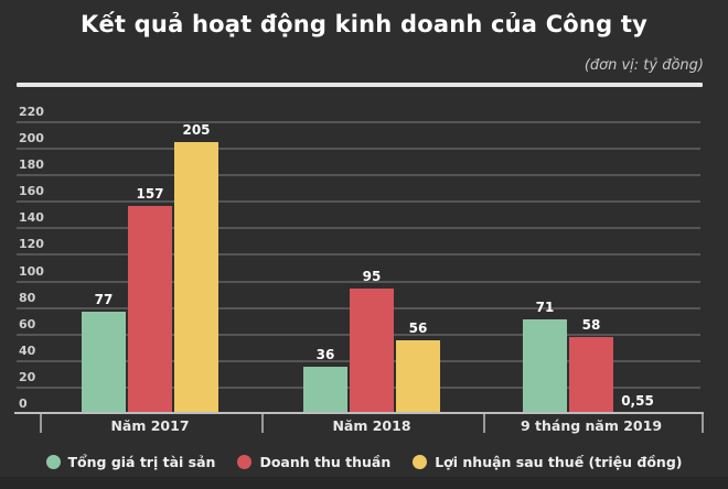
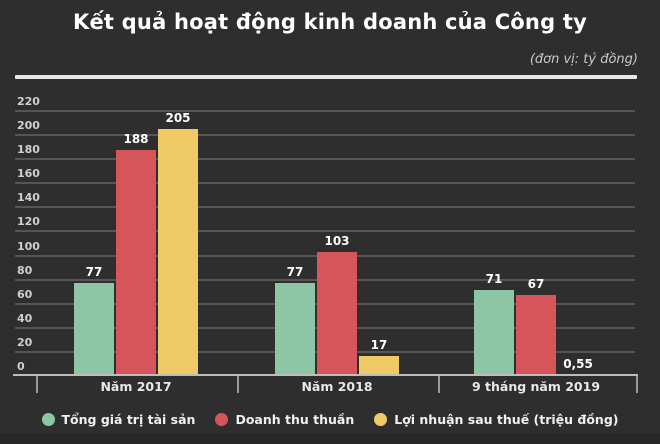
Doanh thu thuần/Năm 2017: 157 -> 188
Tổng giá trị tài sản/Năm 2018: 36 -> 77
Doanh thu thuần/Năm 2018: 95 -> 103
Lợi nhuận sau thuế (triệu đồng)/Năm 2018: 56 -> 17
Doanh thu thuần/9 tháng năm 2019: 58 -> 67
